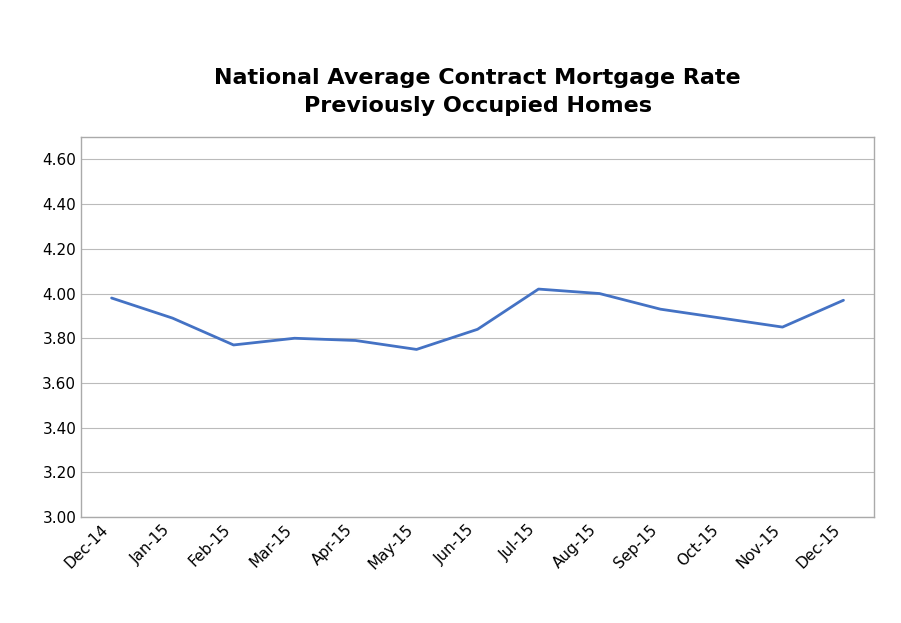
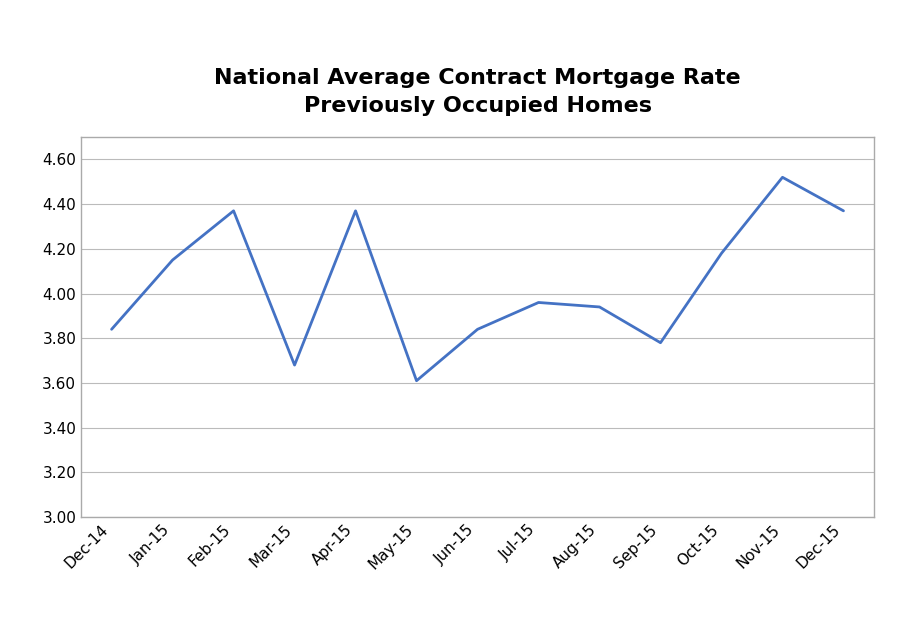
Dec-14: 3.98 -> 3.84
Jan-15: 3.89 -> 4.15
Feb-15: 3.77 -> 4.37
Mar-15: 3.80 -> 3.68
Apr-15: 3.79 -> 4.37
May-15: 3.75 -> 3.61
Jul-15: 4.02 -> 3.96
Aug-15: 4.00 -> 3.94
Sep-15: 3.93 -> 3.78
Oct-15: 3.89 -> 4.18
Nov-15: 3.85 -> 4.52
Dec-15: 3.97 -> 4.37
